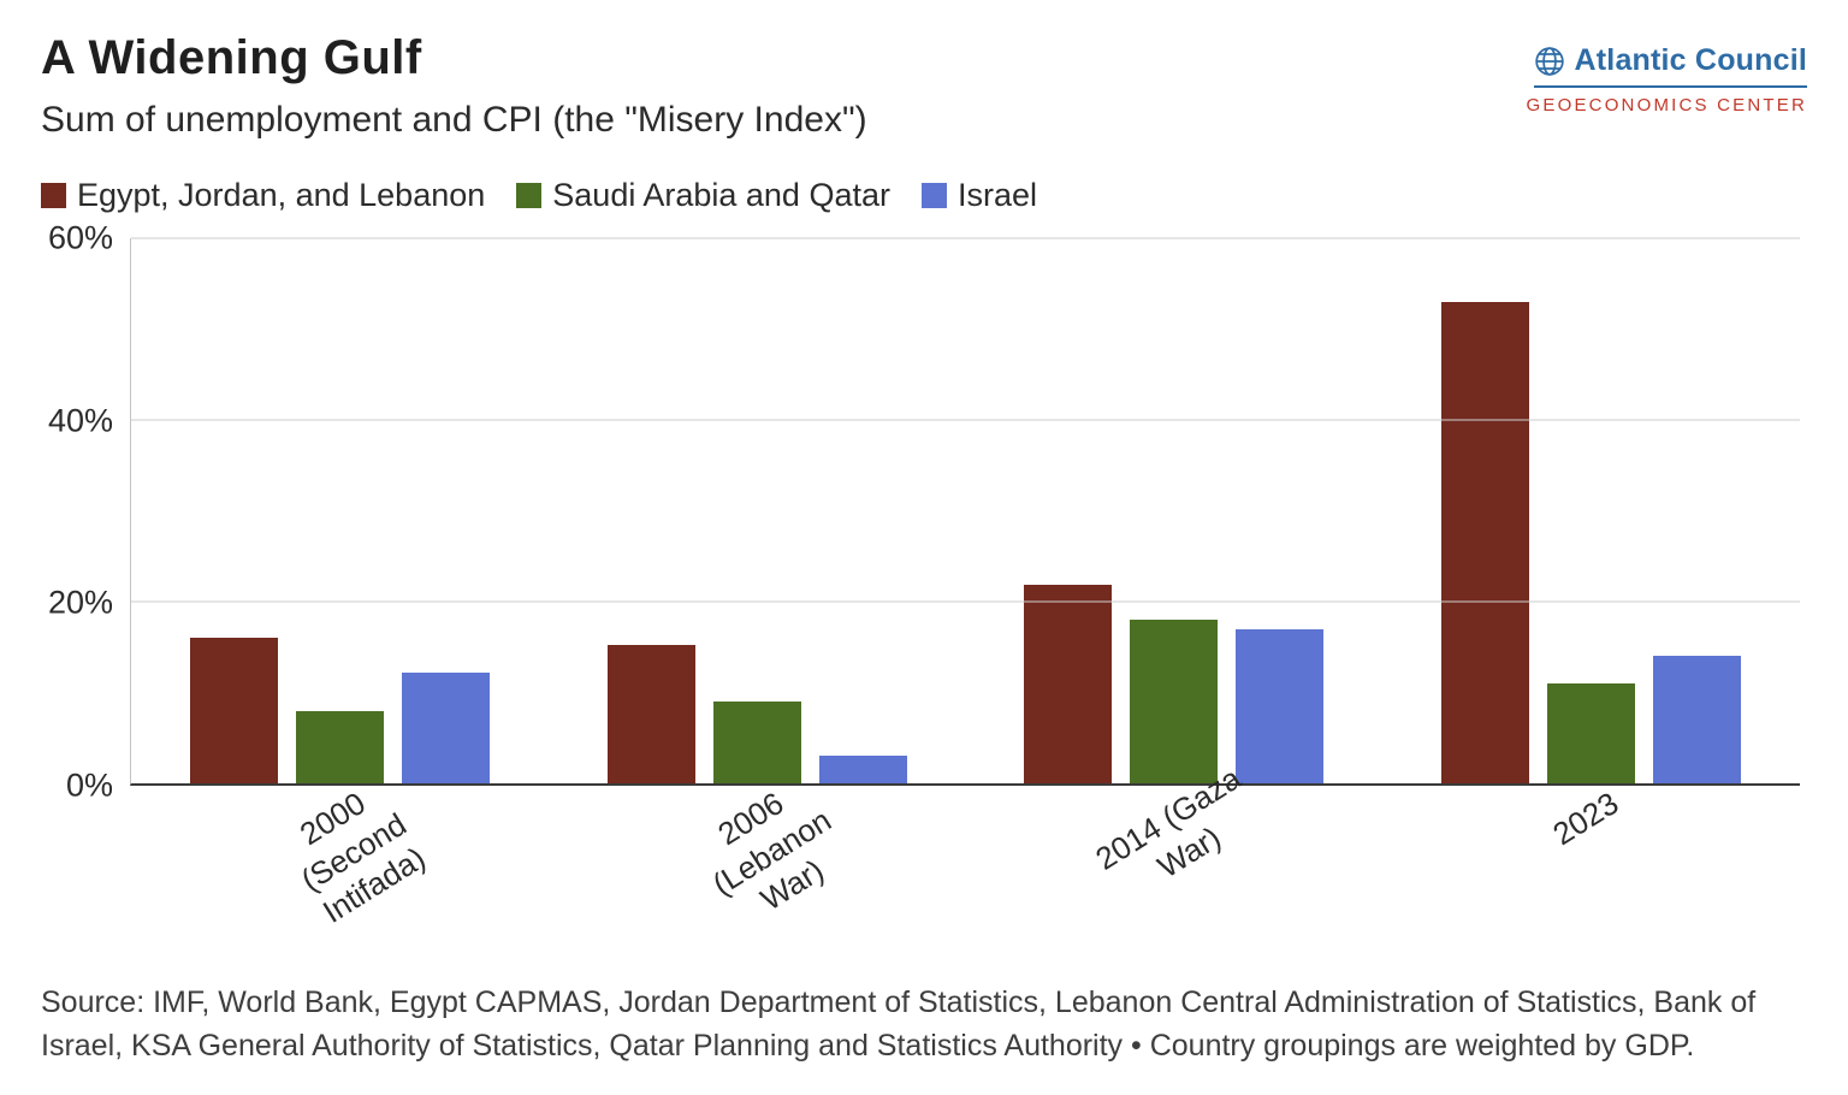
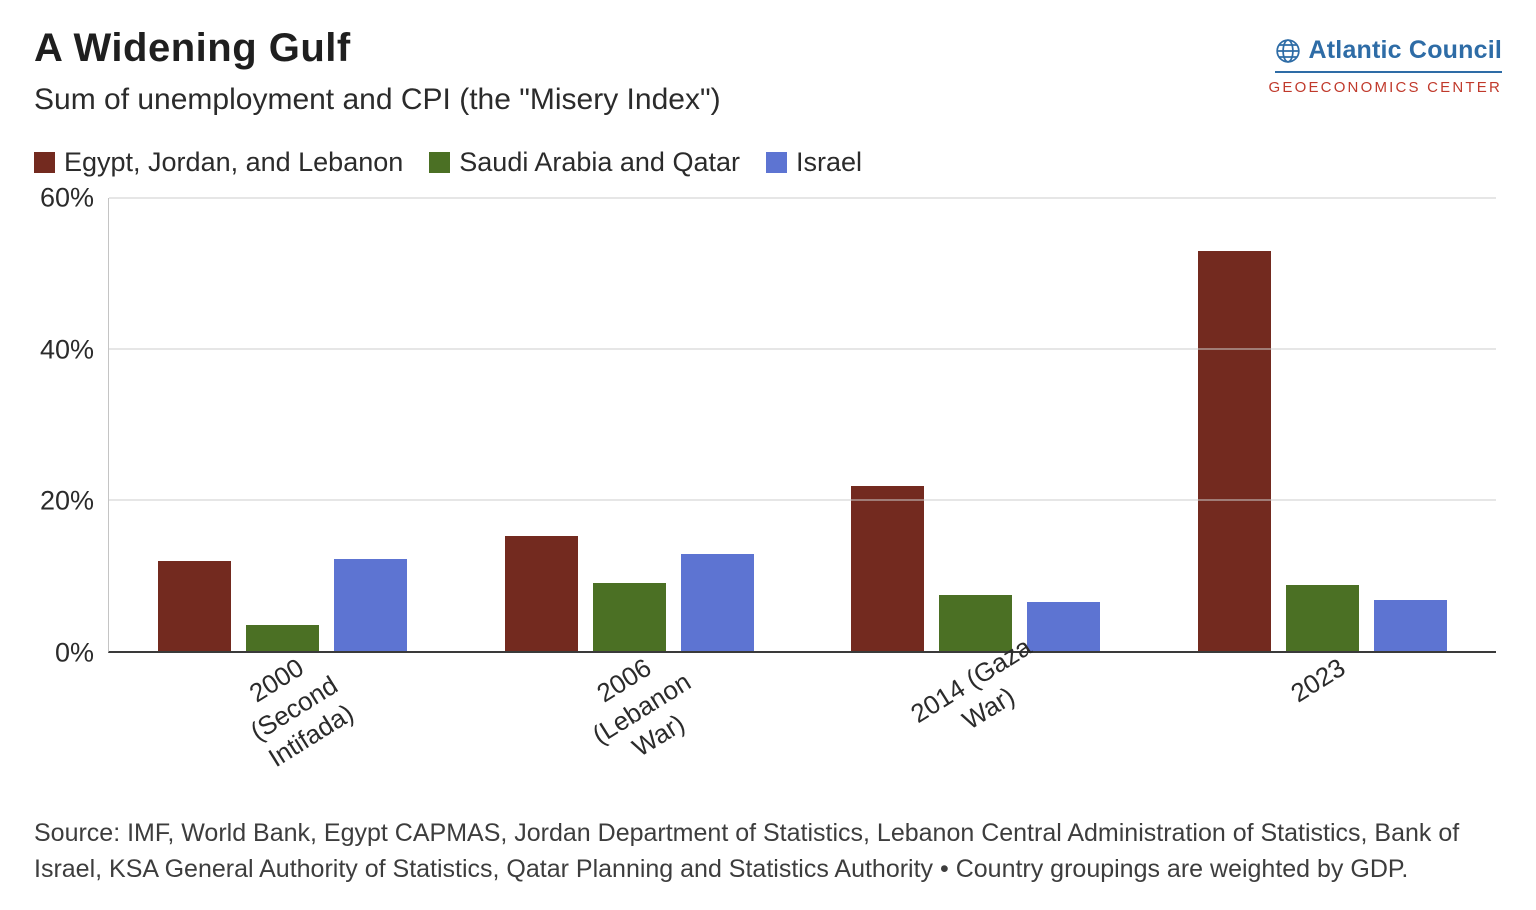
Egypt, Jordan, and Lebanon/2000 (Second Intifada): 16% -> 12%
Saudi Arabia and Qatar/2000 (Second Intifada): 8% -> 4%
Israel/2006 (Lebanon War): 3% -> 13%
Saudi Arabia and Qatar/2014 (Gaza War): 18% -> 7%
Israel/2014 (Gaza War): 17% -> 6%
Saudi Arabia and Qatar/2023: 11% -> 9%
Israel/2023: 14% -> 7%
